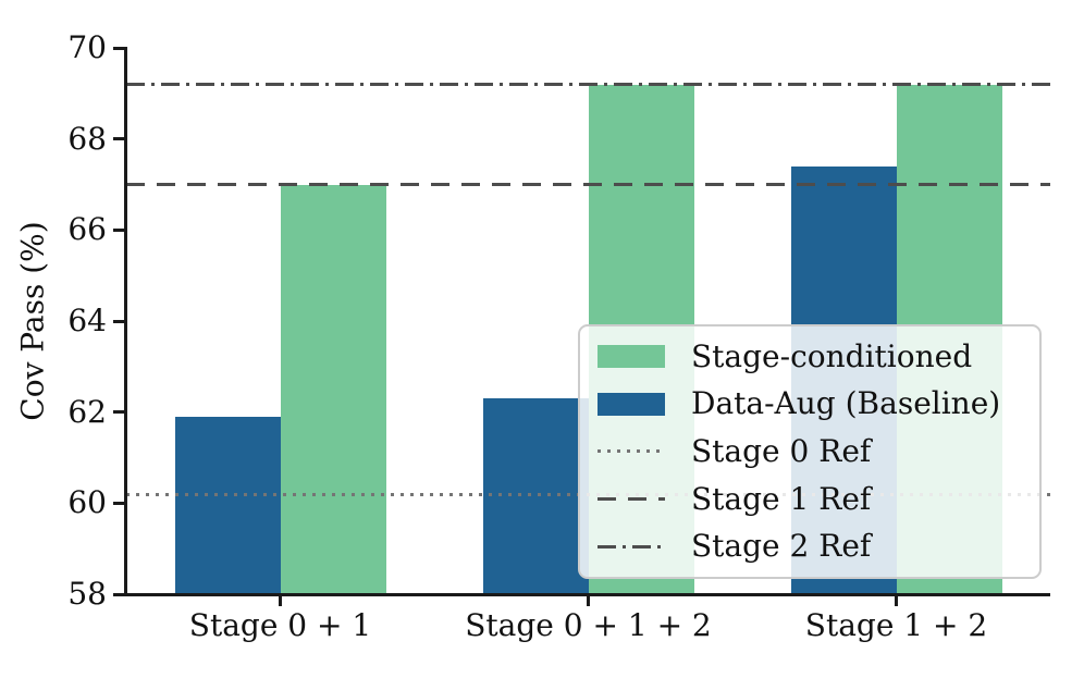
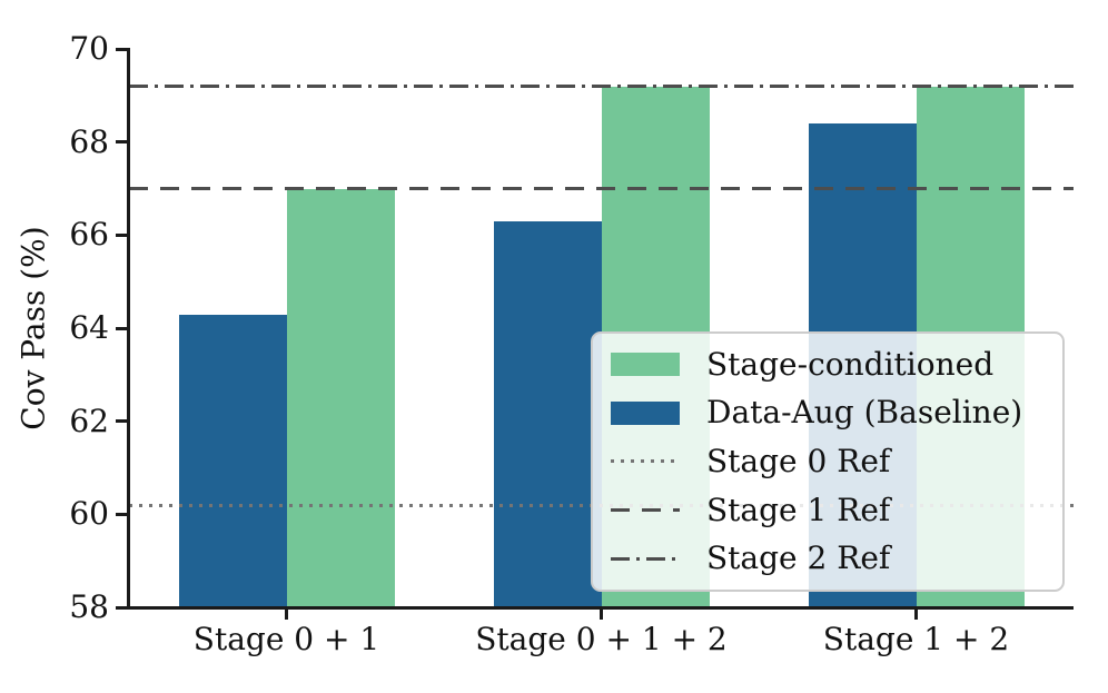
Data-Aug (Baseline)/Stage 0 + 1: 61.9 -> 64.3
Data-Aug (Baseline)/Stage 0 + 1 + 2: 62.3 -> 66.3
Data-Aug (Baseline)/Stage 1 + 2: 67.4 -> 68.4
